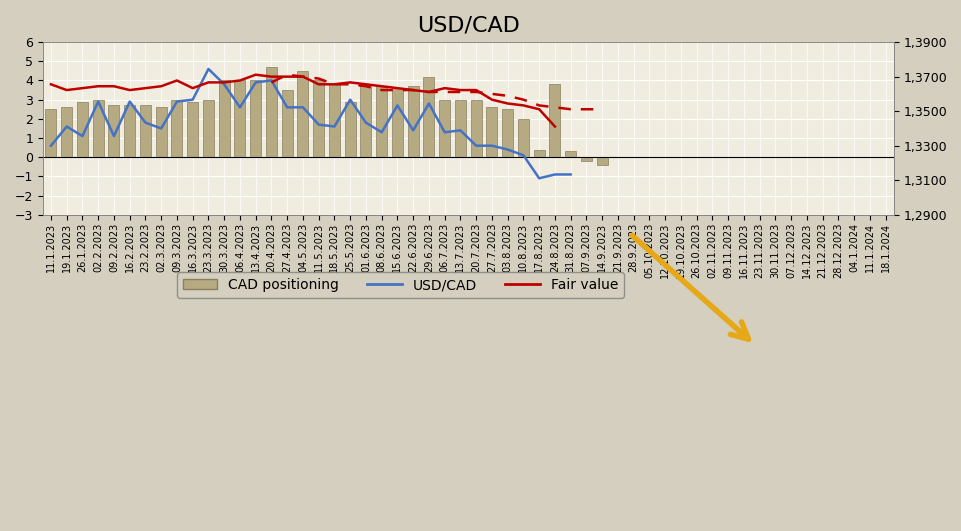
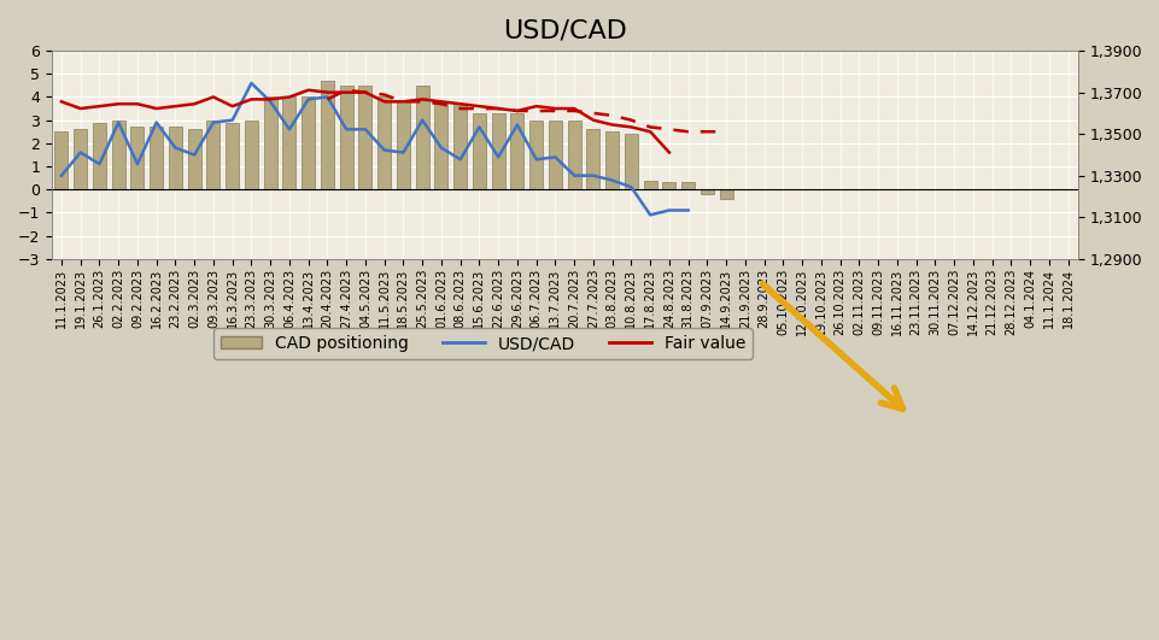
CAD positioning/27.4.2023: 3.5 -> 4.5
CAD positioning/25.5.2023: 2.9 -> 4.5
CAD positioning/15.6.2023: 3.6 -> 3.3
CAD positioning/22.6.2023: 3.7 -> 3.3
CAD positioning/29.6.2023: 4.2 -> 3.3
CAD positioning/10.8.2023: 2.0 -> 2.4
CAD positioning/24.8.2023: 3.8 -> 0.3
